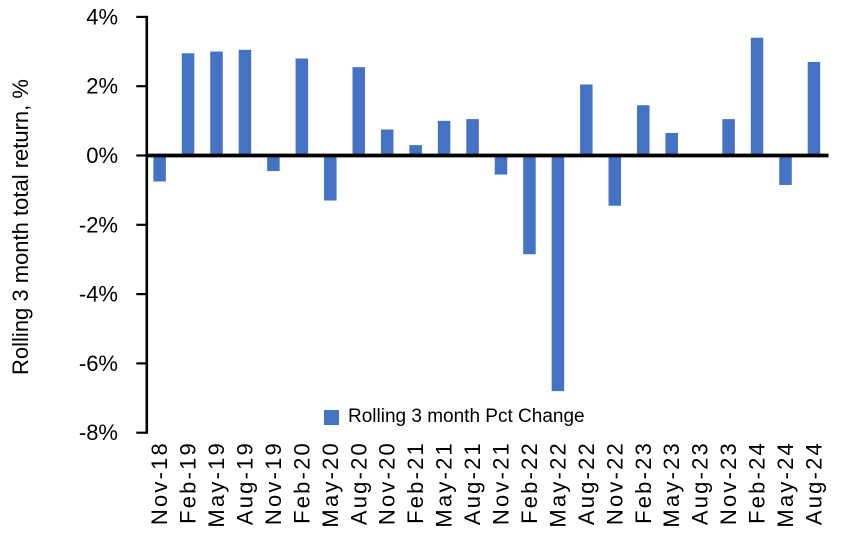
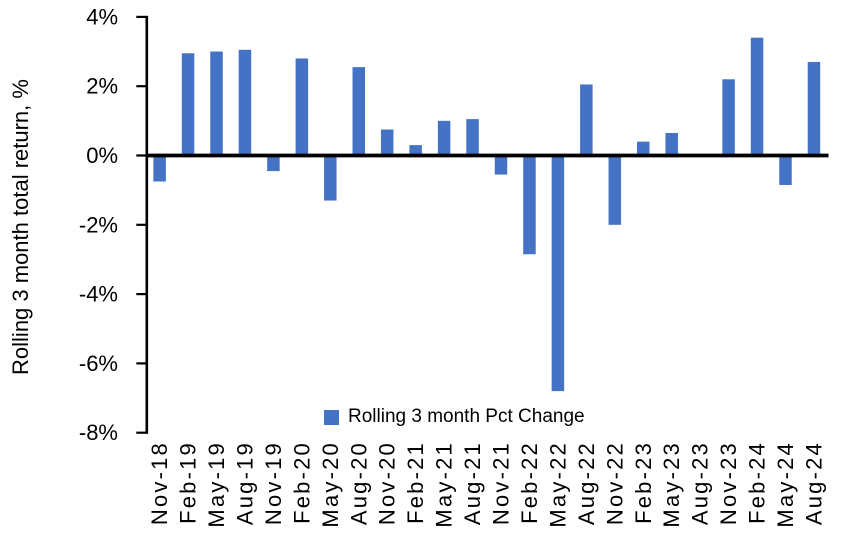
Nov-22: -1.4% -> -2.0%
Feb-23: 1.4% -> 0.4%
Nov-23: 1.1% -> 2.2%
